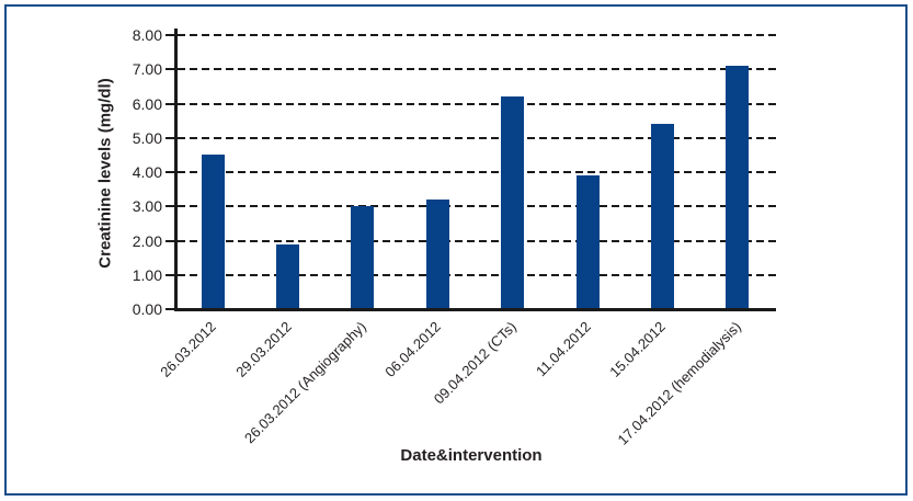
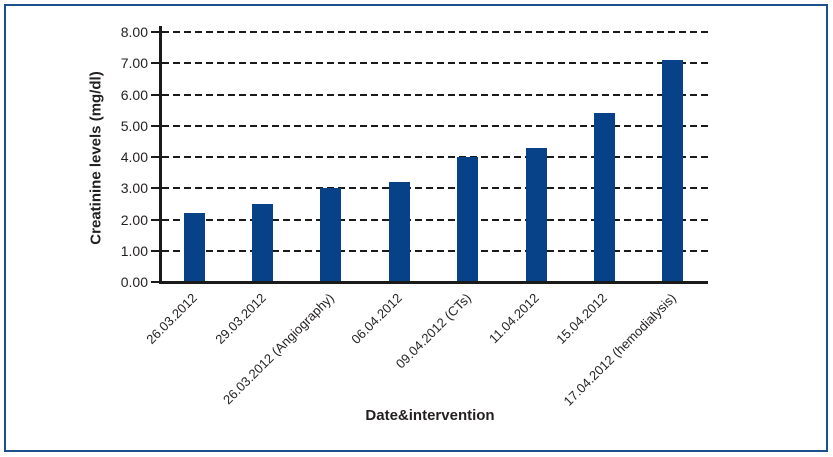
26.03.2012: 4.5 -> 2.2
29.03.2012: 1.9 -> 2.5
09.04.2012 (CTs): 6.2 -> 4.0
11.04.2012: 3.9 -> 4.3
